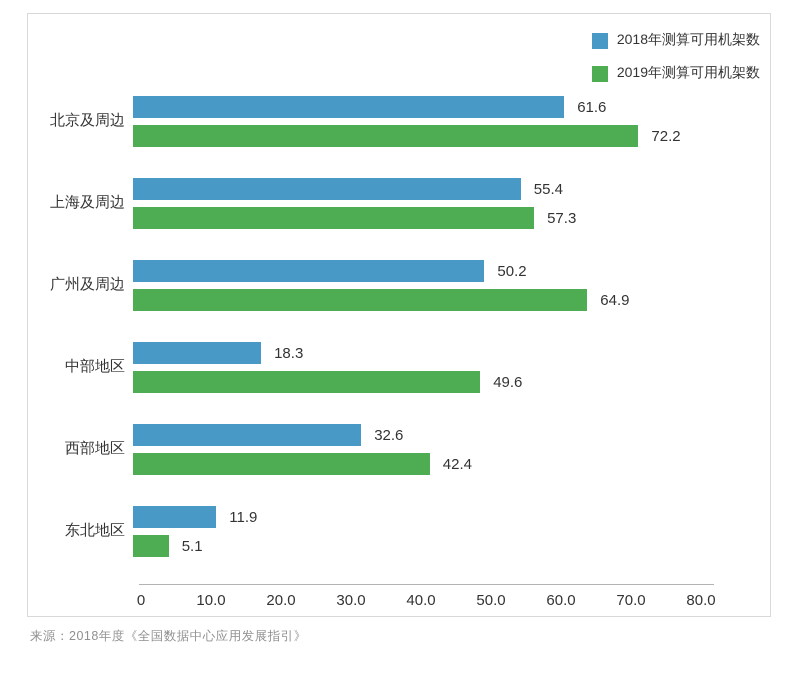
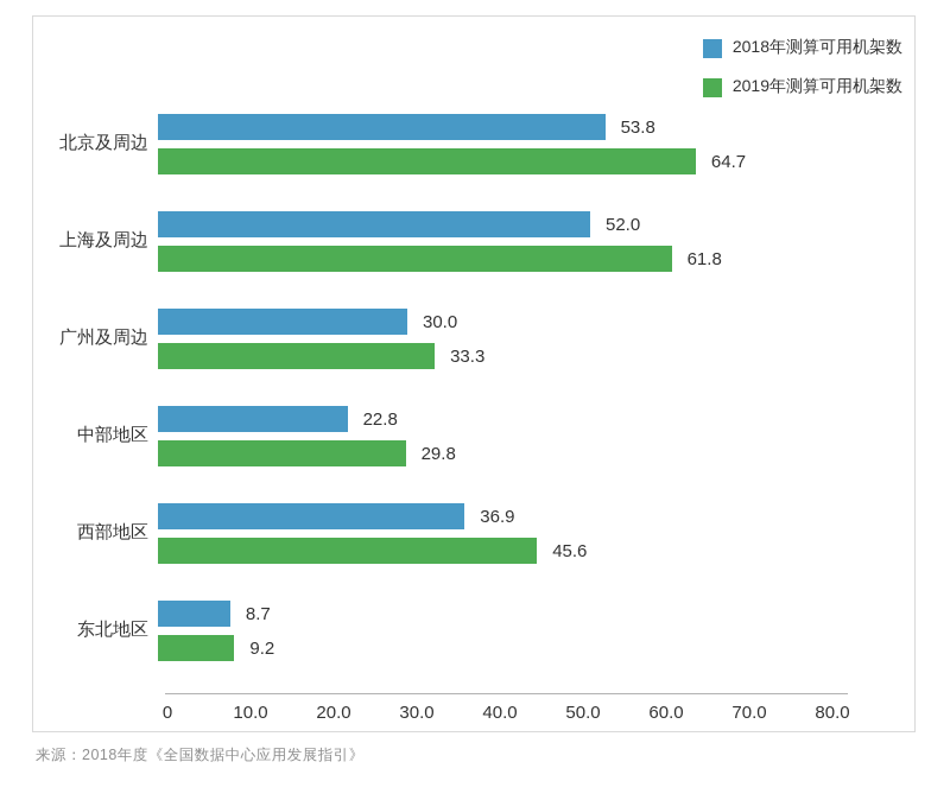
2018年测算可用机架数/北京及周边: 61.6 -> 53.8
2019年测算可用机架数/北京及周边: 72.2 -> 64.7
2018年测算可用机架数/上海及周边: 55.4 -> 52.0
2019年测算可用机架数/上海及周边: 57.3 -> 61.8
2018年测算可用机架数/广州及周边: 50.2 -> 30.0
2019年测算可用机架数/广州及周边: 64.9 -> 33.3
2018年测算可用机架数/中部地区: 18.3 -> 22.8
2019年测算可用机架数/中部地区: 49.6 -> 29.8
2018年测算可用机架数/西部地区: 32.6 -> 36.9
2019年测算可用机架数/西部地区: 42.4 -> 45.6
2018年测算可用机架数/东北地区: 11.9 -> 8.7
2019年测算可用机架数/东北地区: 5.1 -> 9.2
